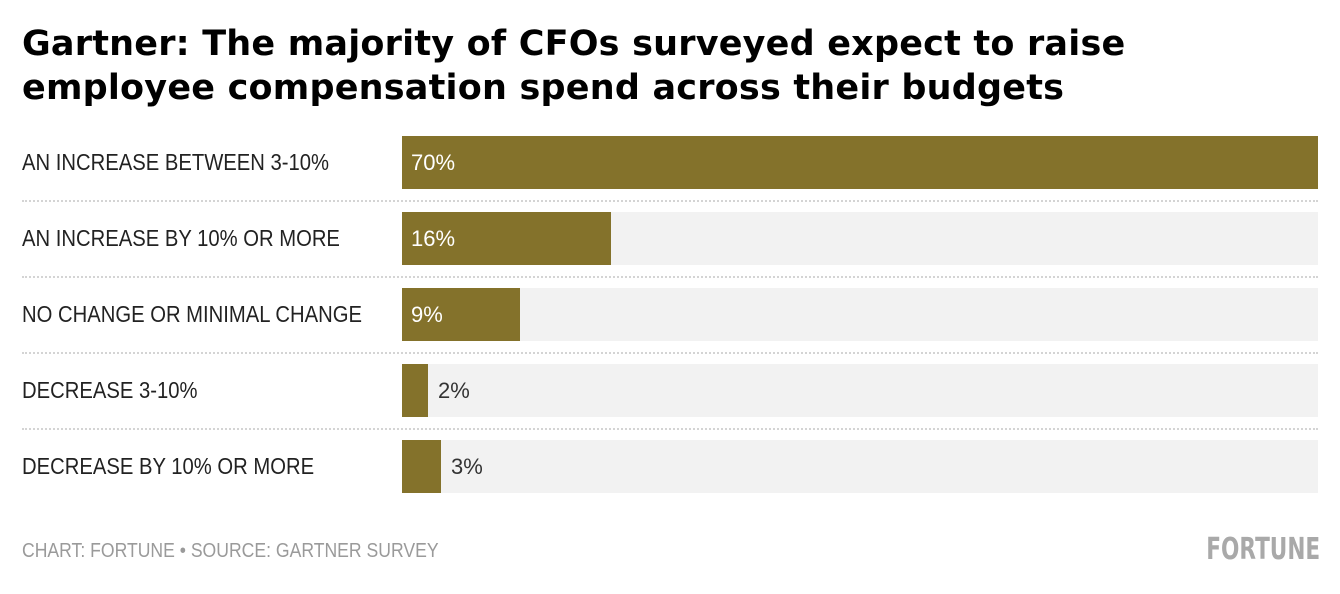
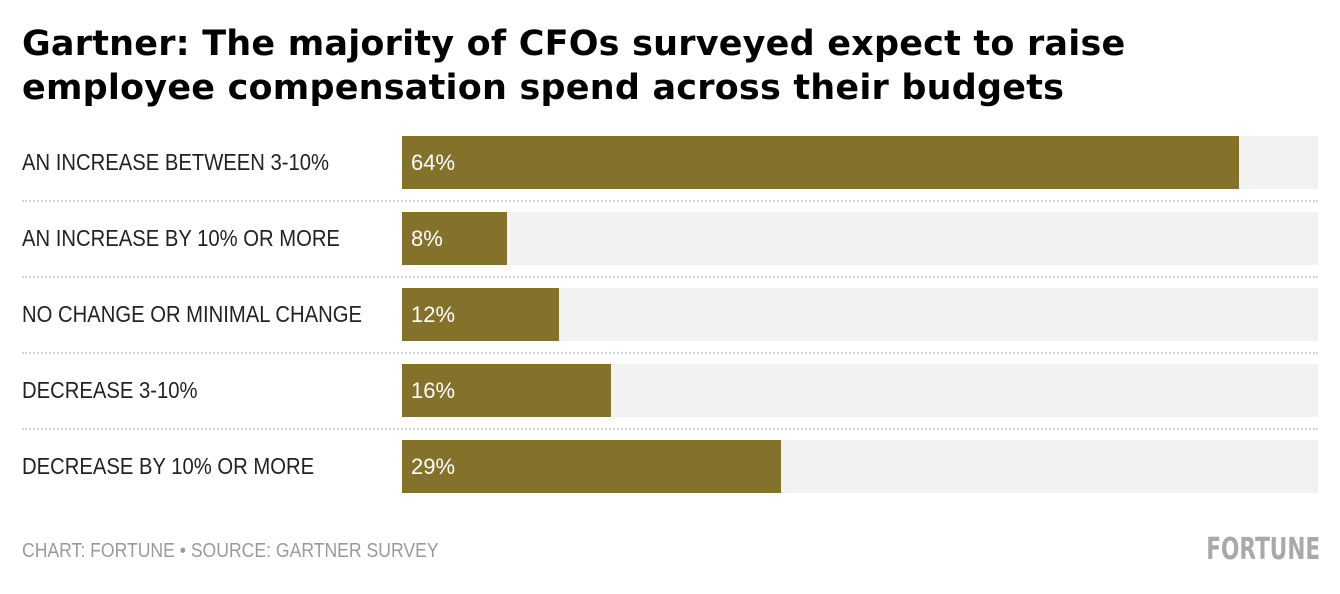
AN INCREASE BETWEEN 3-10%: 70% -> 64%
AN INCREASE BY 10% OR MORE: 16% -> 8%
NO CHANGE OR MINIMAL CHANGE: 9% -> 12%
DECREASE 3-10%: 2% -> 16%
DECREASE BY 10% OR MORE: 3% -> 29%
